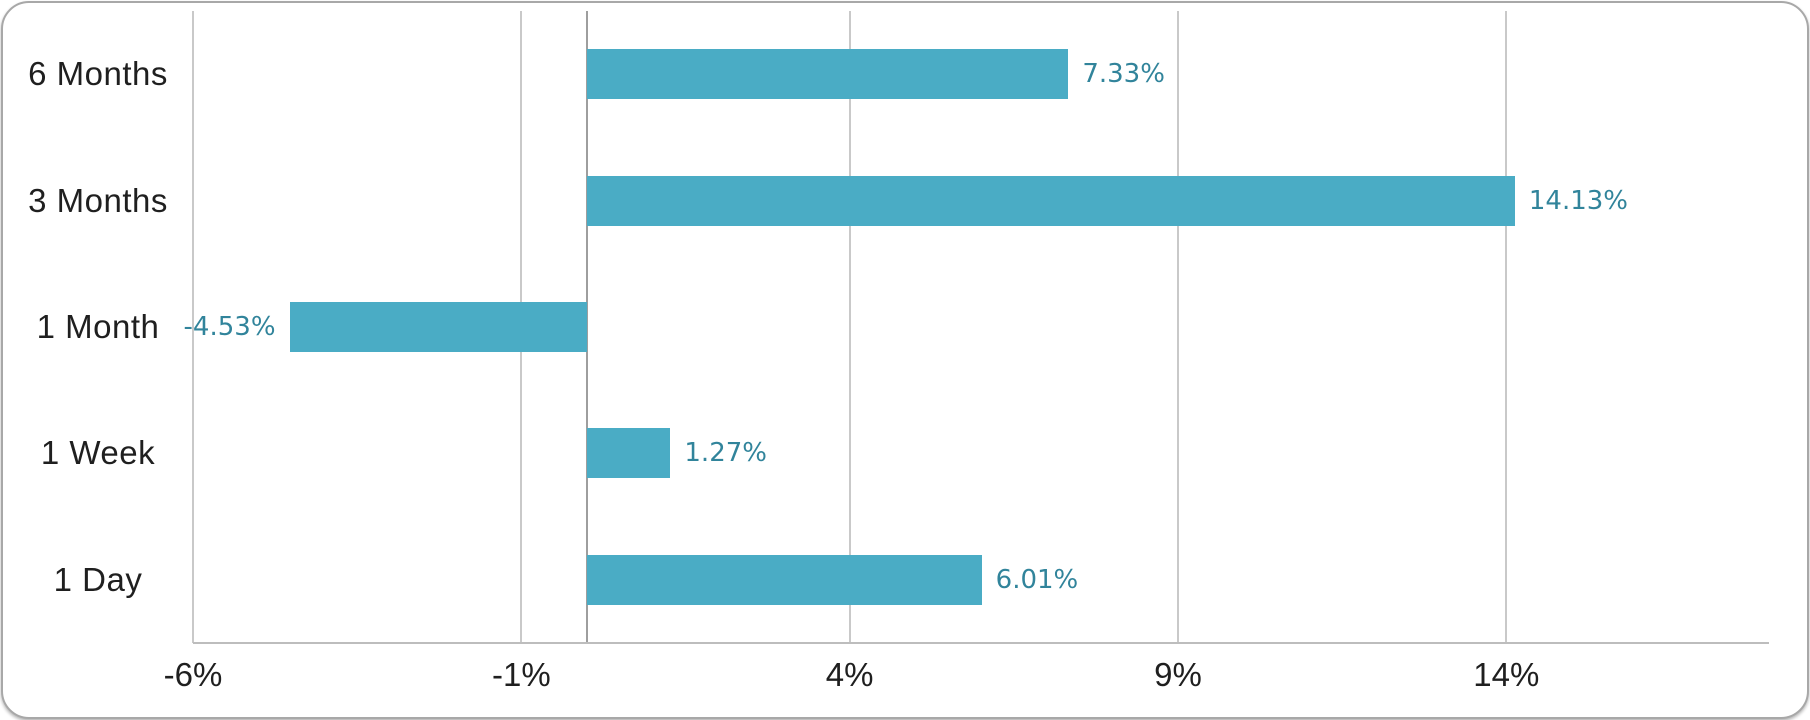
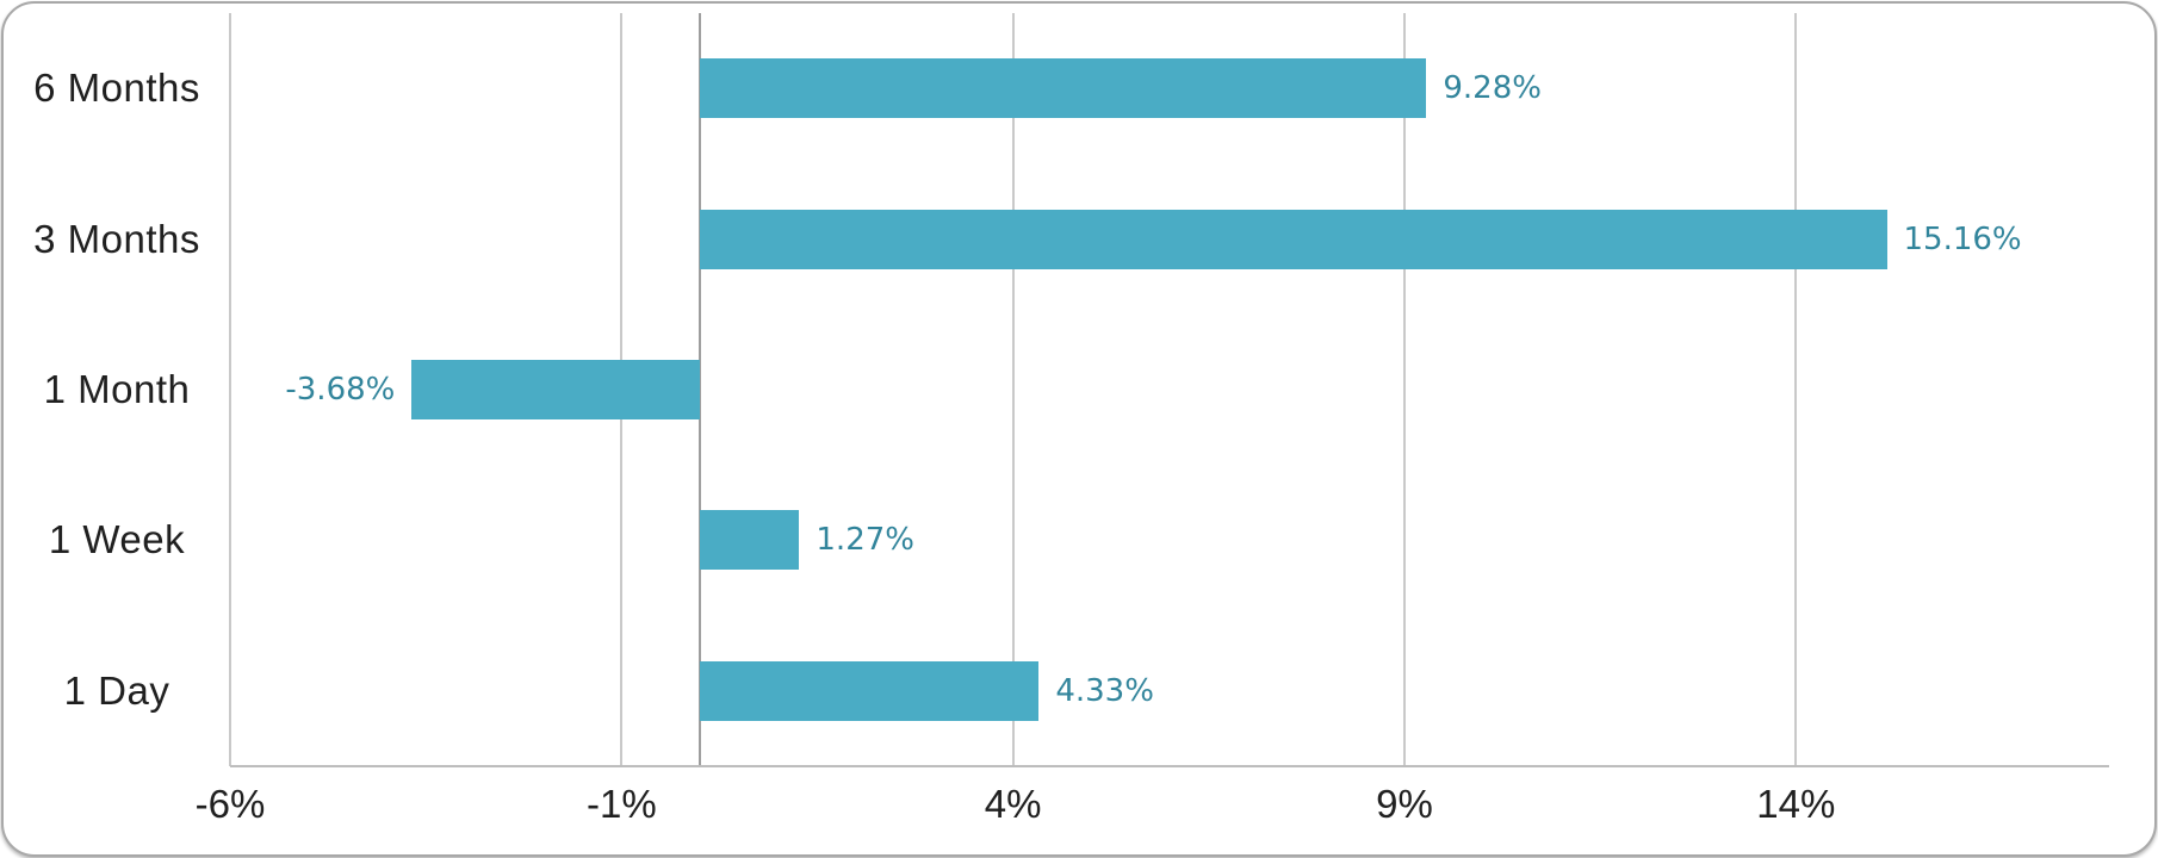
6 Months: 7.33% -> 9.28%
3 Months: 14.13% -> 15.16%
1 Month: -4.53% -> -3.68%
1 Day: 6.01% -> 4.33%
